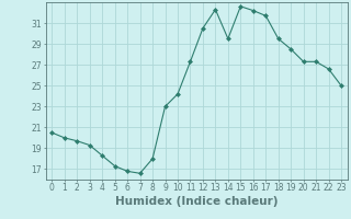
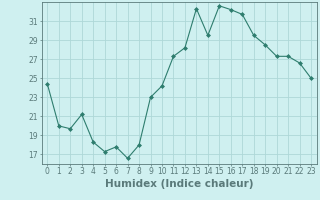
0: 20.5 -> 24.4
3: 19.3 -> 21.2
6: 16.8 -> 17.8
12: 30.5 -> 28.2
